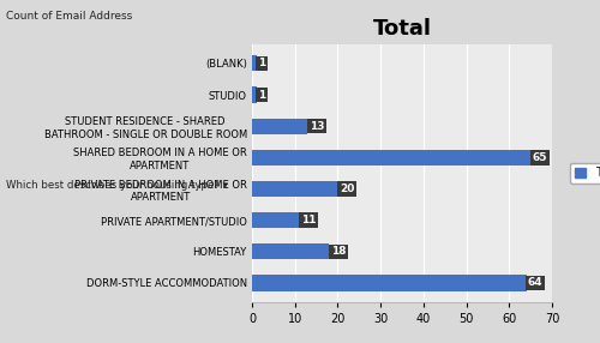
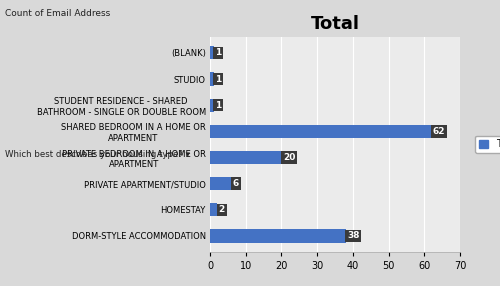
STUDENT RESIDENCE - SHARED BATHROOM - SINGLE OR DOUBLE ROOM: 13 -> 1
SHARED BEDROOM IN A HOME OR APARTMENT: 65 -> 62
PRIVATE APARTMENT/STUDIO: 11 -> 6
HOMESTAY: 18 -> 2
DORM-STYLE ACCOMMODATION: 64 -> 38
